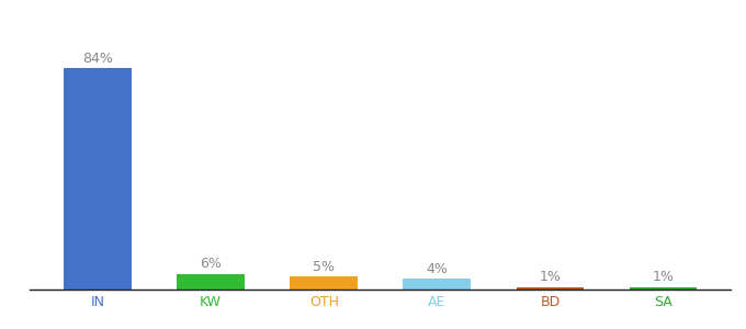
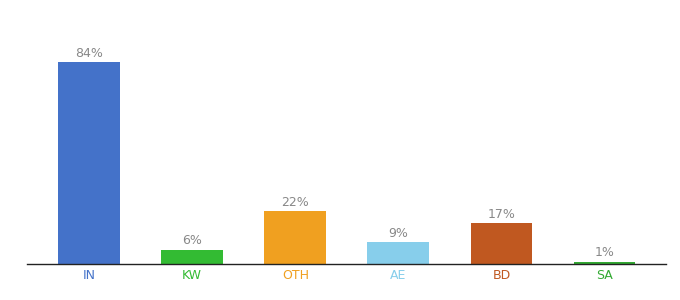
OTH: 5% -> 22%
AE: 4% -> 9%
BD: 1% -> 17%
